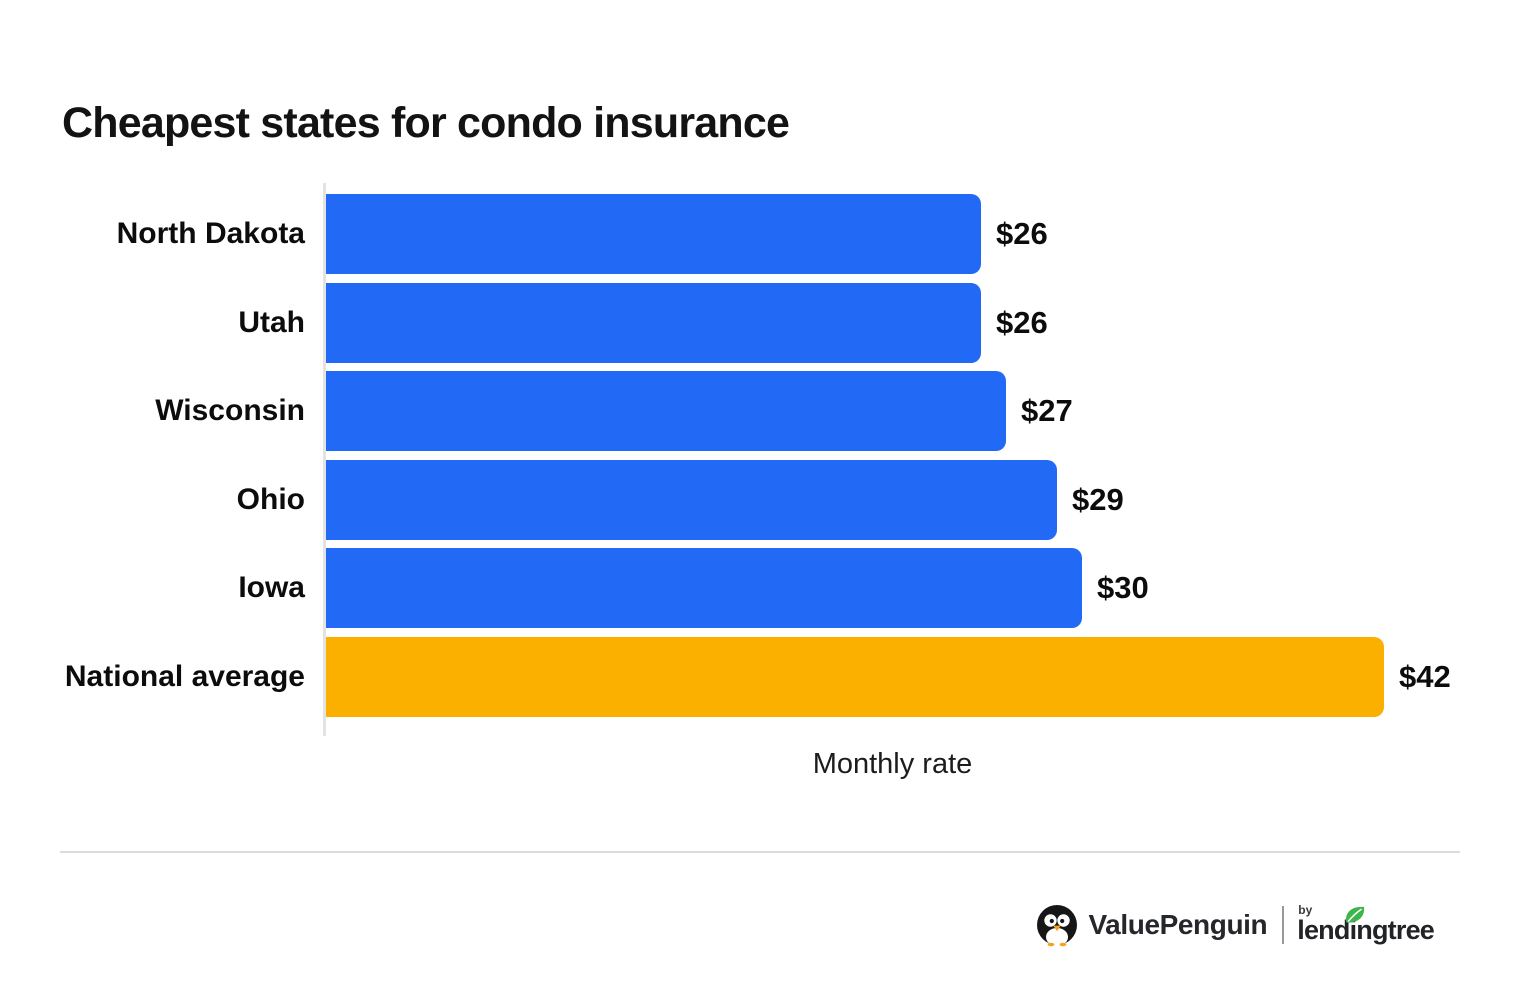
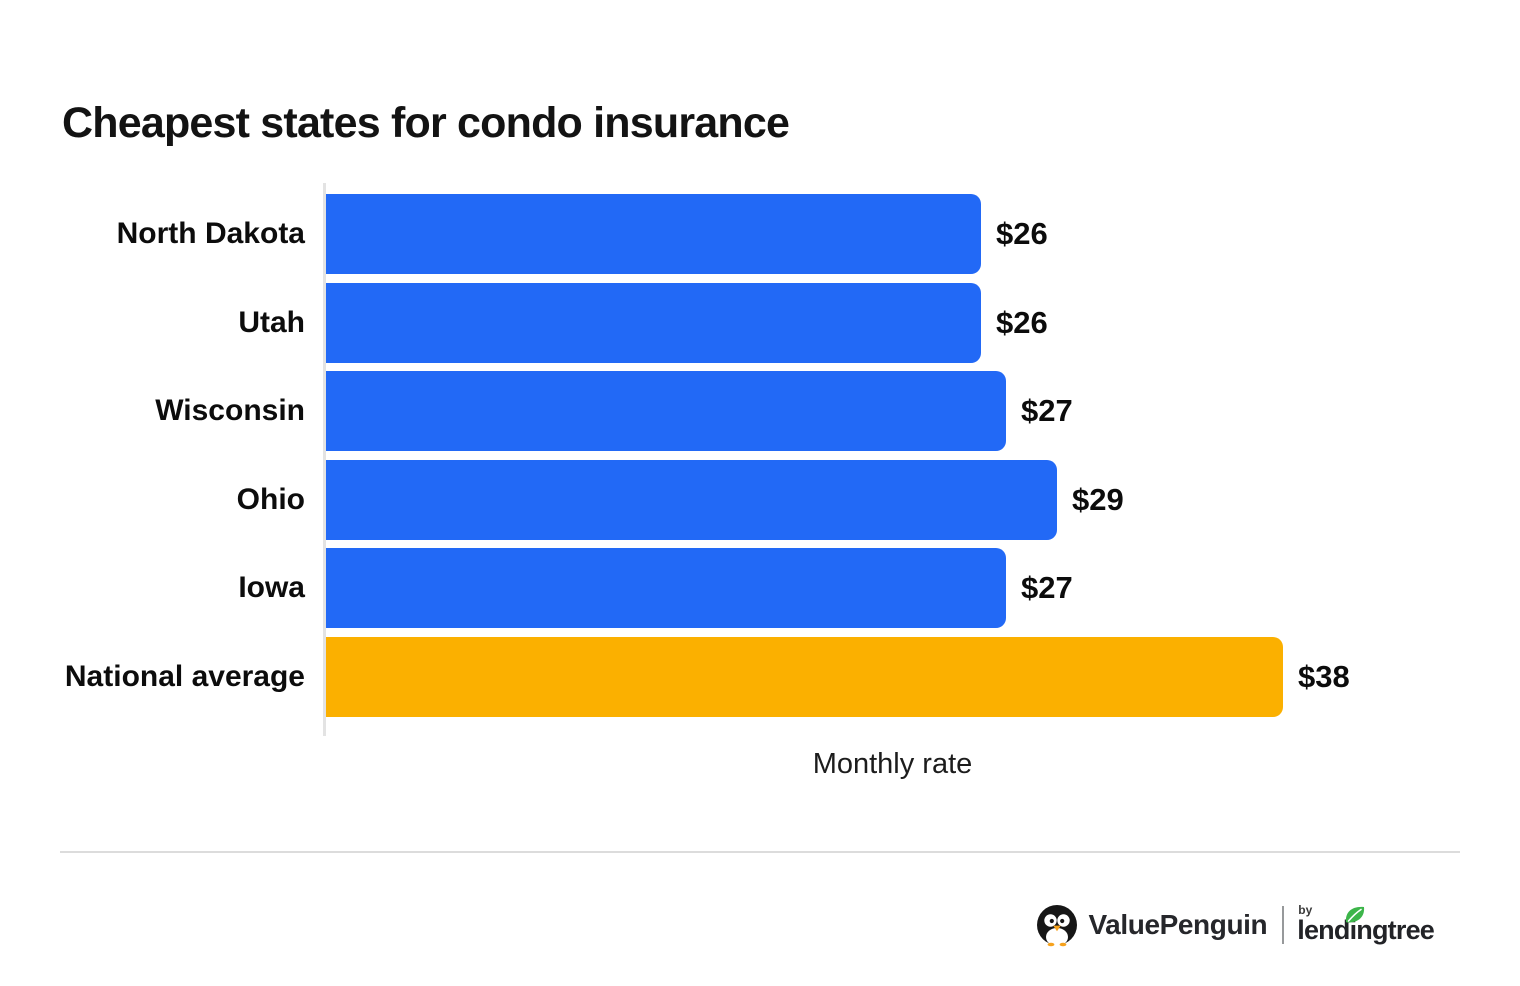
Iowa: $30 -> $27
National average: $42 -> $38
